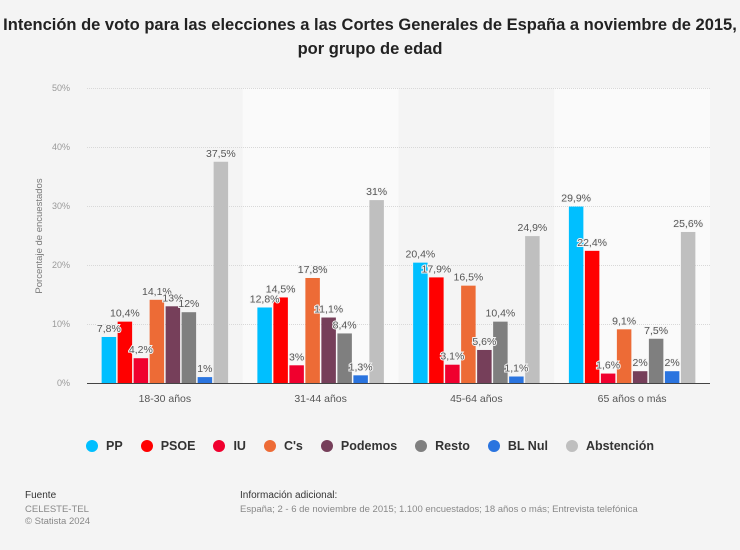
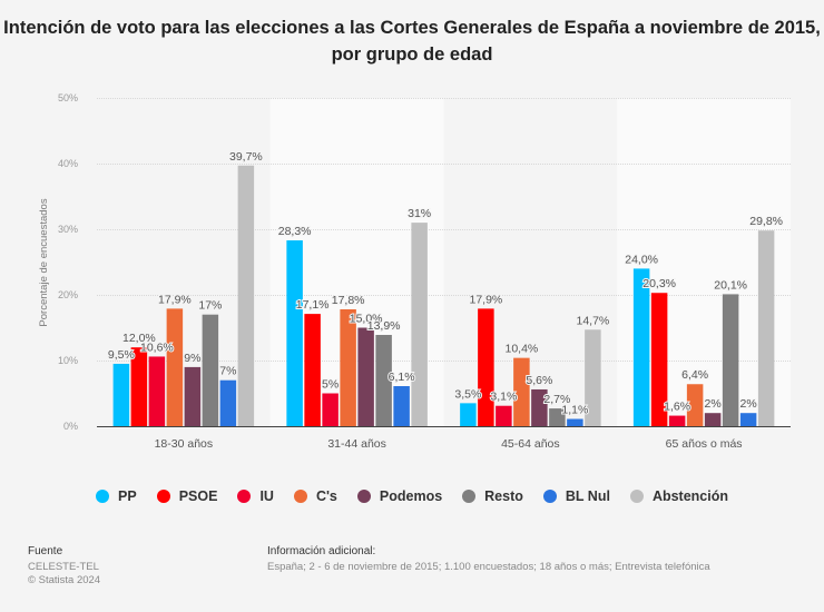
PP/18-30 años: 7,8% -> 9,5%
PSOE/18-30 años: 10,4% -> 12,0%
IU/18-30 años: 4,2% -> 10,6%
C's/18-30 años: 14,1% -> 17,9%
Podemos/18-30 años: 13% -> 9%
Resto/18-30 años: 12% -> 17%
BL Nul/18-30 años: 1% -> 7%
Abstención/18-30 años: 37,5% -> 39,7%
PP/31-44 años: 12,8% -> 28,3%
PSOE/31-44 años: 14,5% -> 17,1%
IU/31-44 años: 3% -> 5%
Podemos/31-44 años: 11,1% -> 15,0%
Resto/31-44 años: 8,4% -> 13,9%
BL Nul/31-44 años: 1,3% -> 6,1%
PP/45-64 años: 20,4% -> 3,5%
C's/45-64 años: 16,5% -> 10,4%
Resto/45-64 años: 10,4% -> 2,7%
Abstención/45-64 años: 24,9% -> 14,7%
PP/65 años o más: 29,9% -> 24,0%
PSOE/65 años o más: 22,4% -> 20,3%
C's/65 años o más: 9,1% -> 6,4%
Resto/65 años o más: 7,5% -> 20,1%
Abstención/65 años o más: 25,6% -> 29,8%
